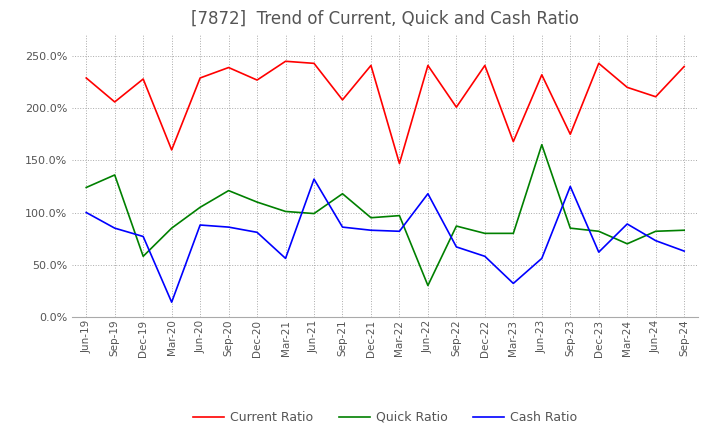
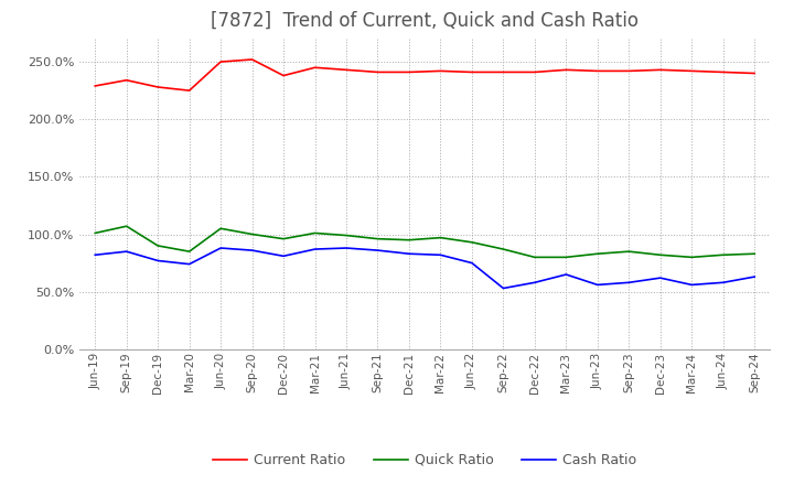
Quick Ratio/Jun-19: 124% -> 101%
Cash Ratio/Jun-19: 100% -> 82%
Current Ratio/Sep-19: 206% -> 234%
Quick Ratio/Sep-19: 136% -> 107%
Quick Ratio/Dec-19: 58% -> 90%
Current Ratio/Mar-20: 160% -> 225%
Cash Ratio/Mar-20: 14% -> 74%
Current Ratio/Jun-20: 229% -> 250%
Current Ratio/Sep-20: 239% -> 252%
Quick Ratio/Sep-20: 121% -> 100%
Current Ratio/Dec-20: 227% -> 238%
Quick Ratio/Dec-20: 110% -> 96%
Cash Ratio/Mar-21: 56% -> 87%
Cash Ratio/Jun-21: 132% -> 88%
Current Ratio/Sep-21: 208% -> 241%
Quick Ratio/Sep-21: 118% -> 96%
Current Ratio/Mar-22: 147% -> 242%
Quick Ratio/Jun-22: 30% -> 93%
Cash Ratio/Jun-22: 118% -> 75%
Current Ratio/Sep-22: 201% -> 241%
Cash Ratio/Sep-22: 67% -> 53%
Current Ratio/Mar-23: 168% -> 243%
Cash Ratio/Mar-23: 32% -> 65%
Current Ratio/Jun-23: 232% -> 242%
Quick Ratio/Jun-23: 165% -> 83%
Current Ratio/Sep-23: 175% -> 242%
Cash Ratio/Sep-23: 125% -> 58%
Current Ratio/Mar-24: 220% -> 242%
Quick Ratio/Mar-24: 70% -> 80%
Cash Ratio/Mar-24: 89% -> 56%
Current Ratio/Jun-24: 211% -> 241%
Cash Ratio/Jun-24: 73% -> 58%
